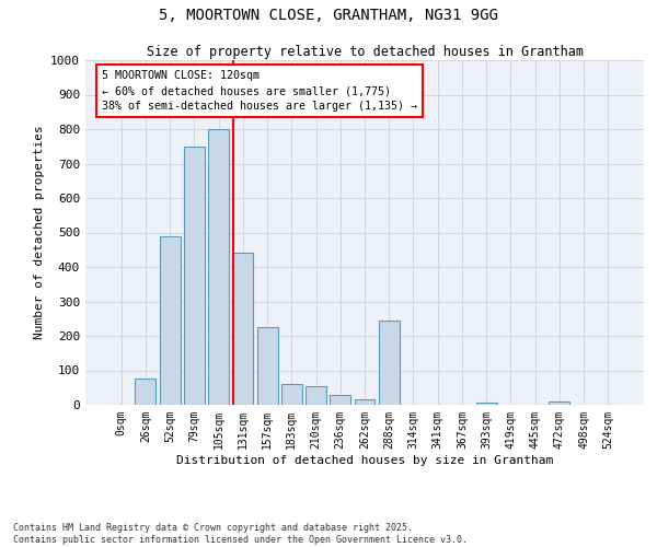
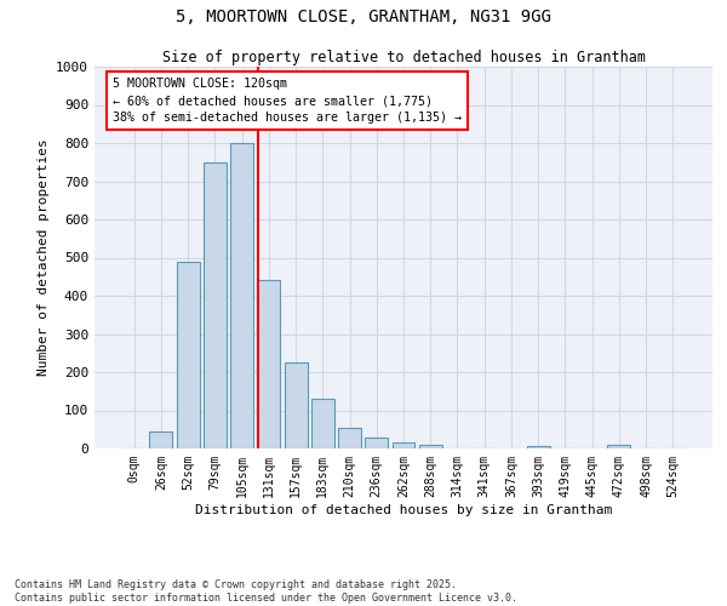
26sqm: 75 -> 45
183sqm: 60 -> 130
288sqm: 245 -> 10
